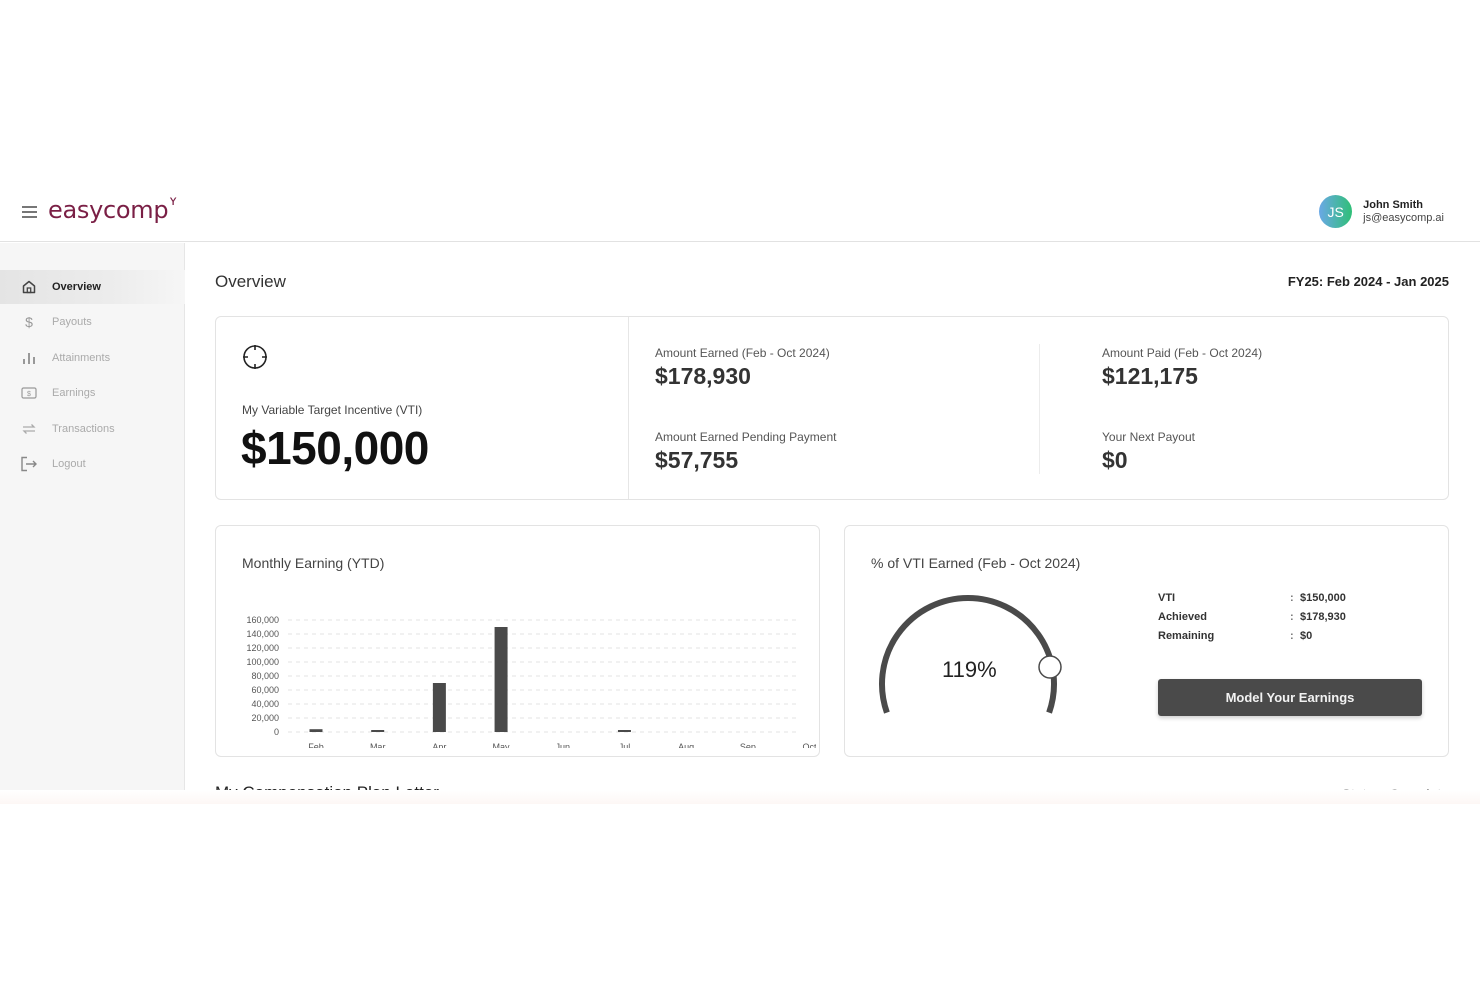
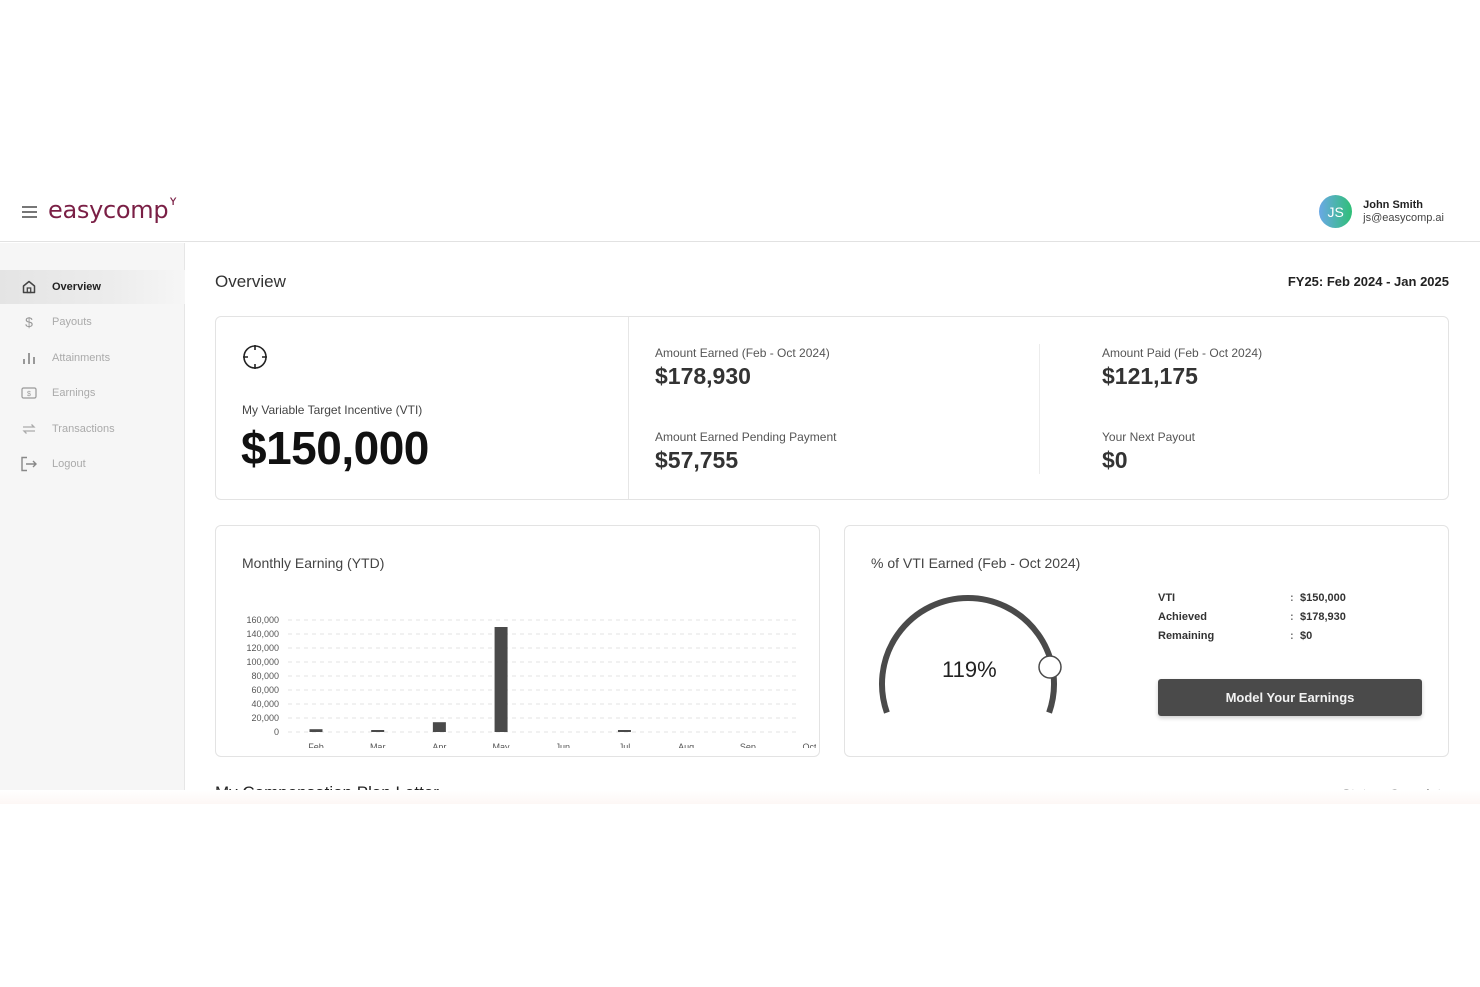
Apr: 70000 -> 10000
